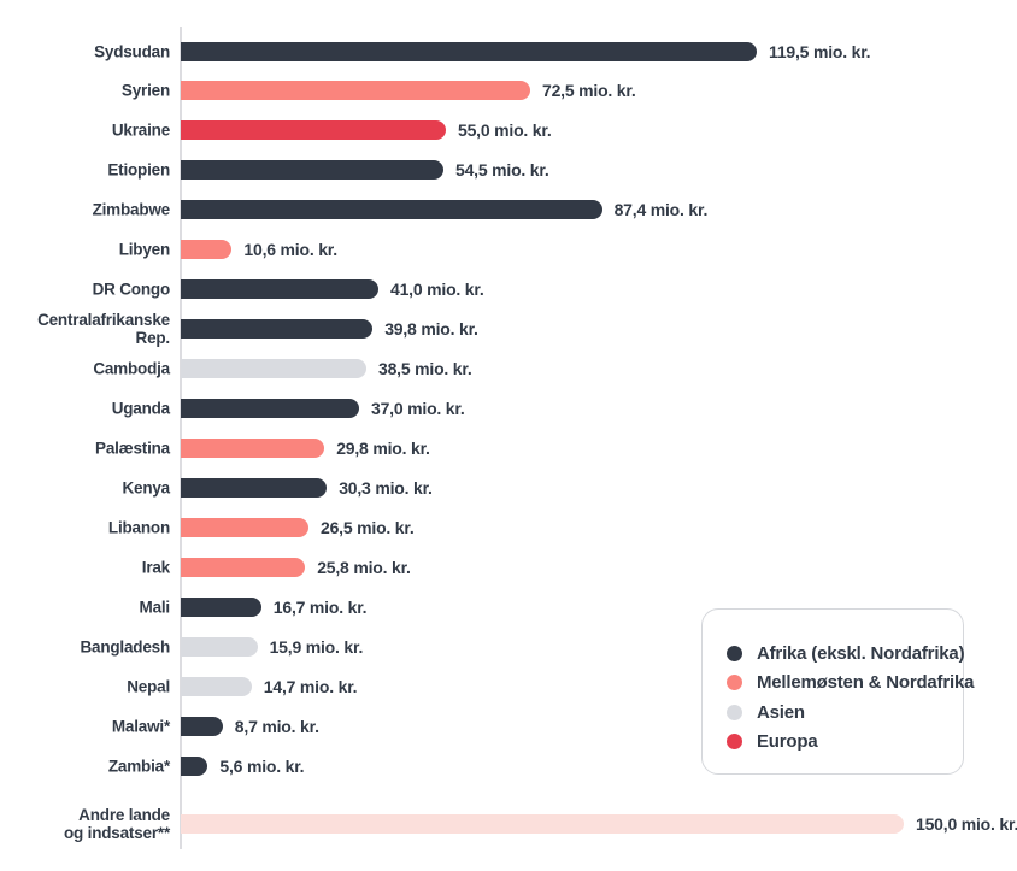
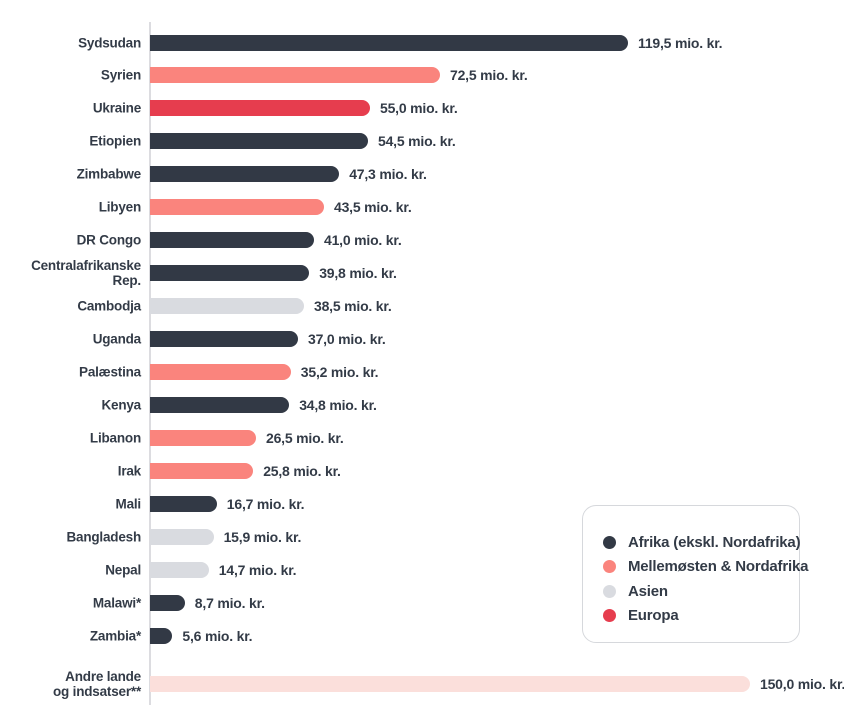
Zimbabwe: 87,4 -> 47,3
Libyen: 10,6 -> 43,5
Palæstina: 29,8 -> 35,2
Kenya: 30,3 -> 34,8
